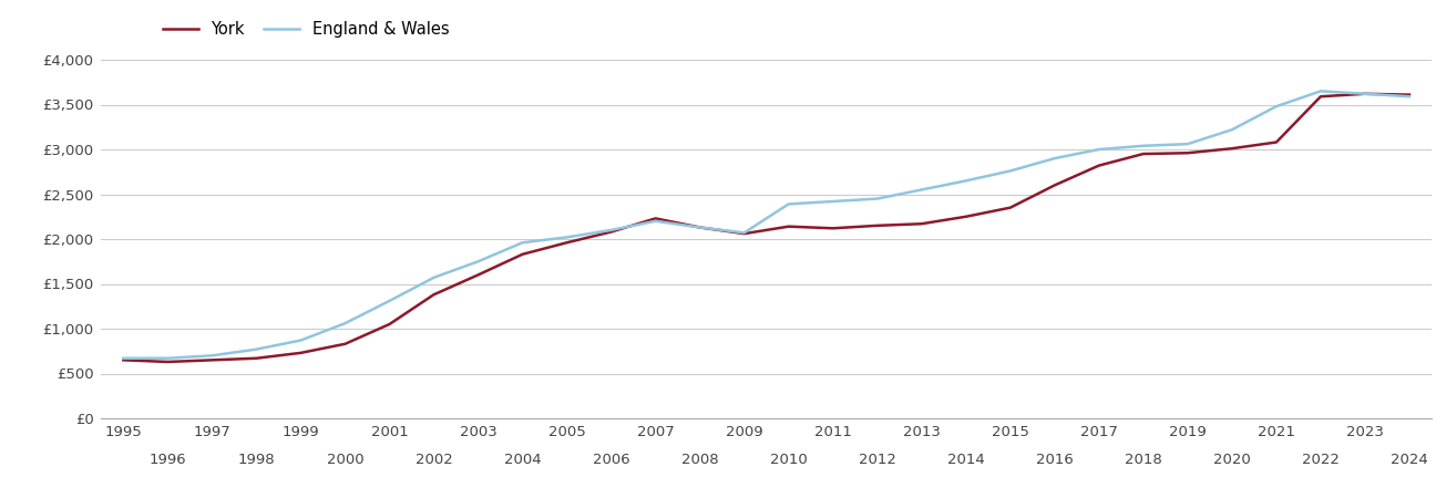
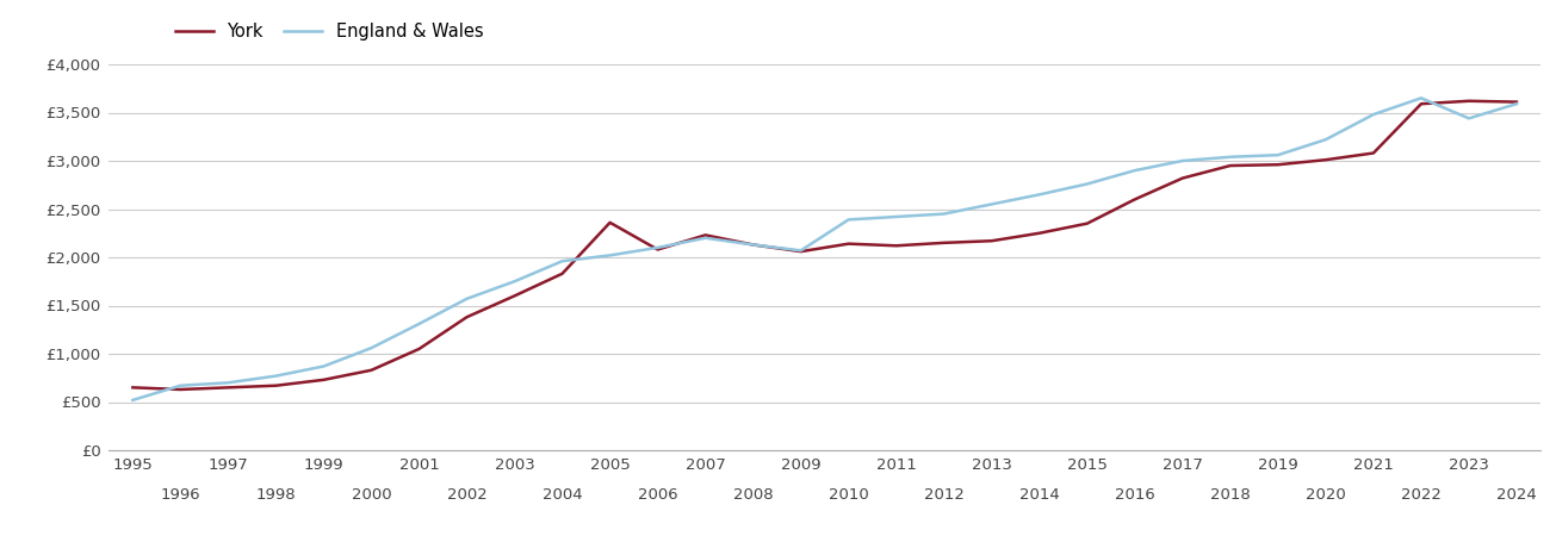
England & Wales/1995: £670 -> £520
York/2005: £1,960 -> £2,360
England & Wales/2023: £3,620 -> £3,440
